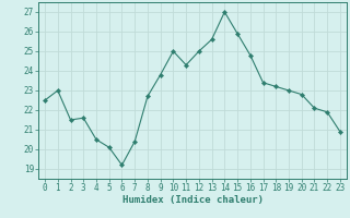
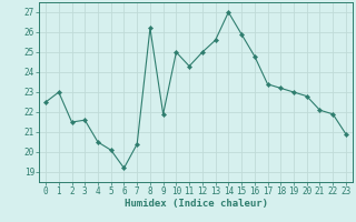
8: 22.7 -> 26.2
9: 23.8 -> 21.9
